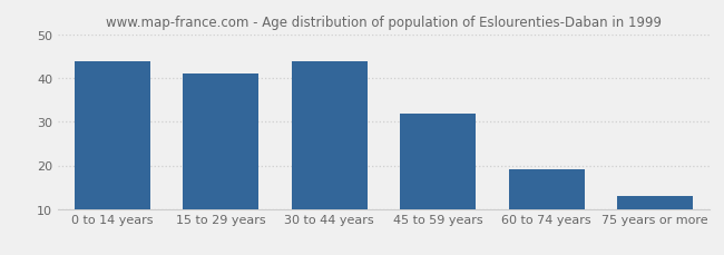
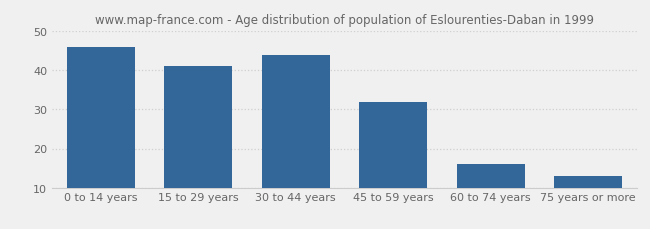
0 to 14 years: 44 -> 46
60 to 74 years: 19 -> 16
